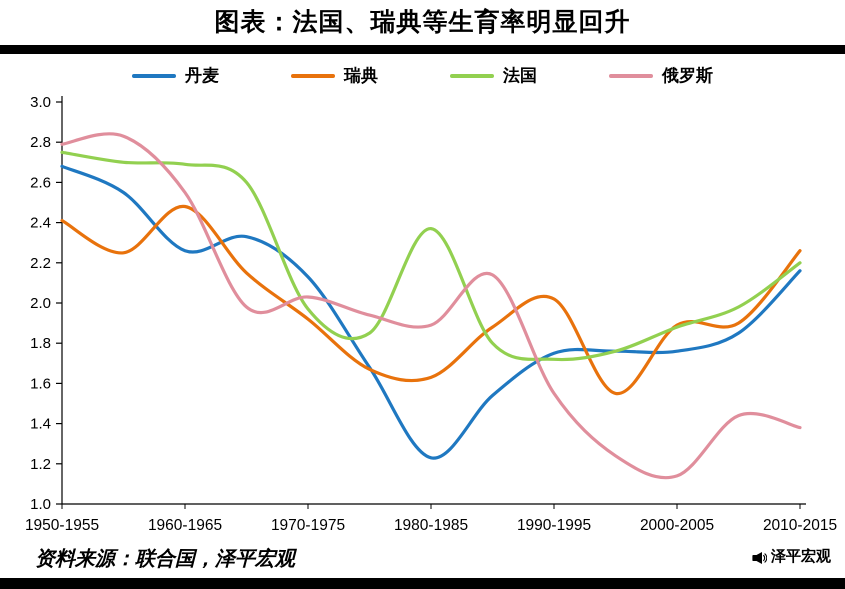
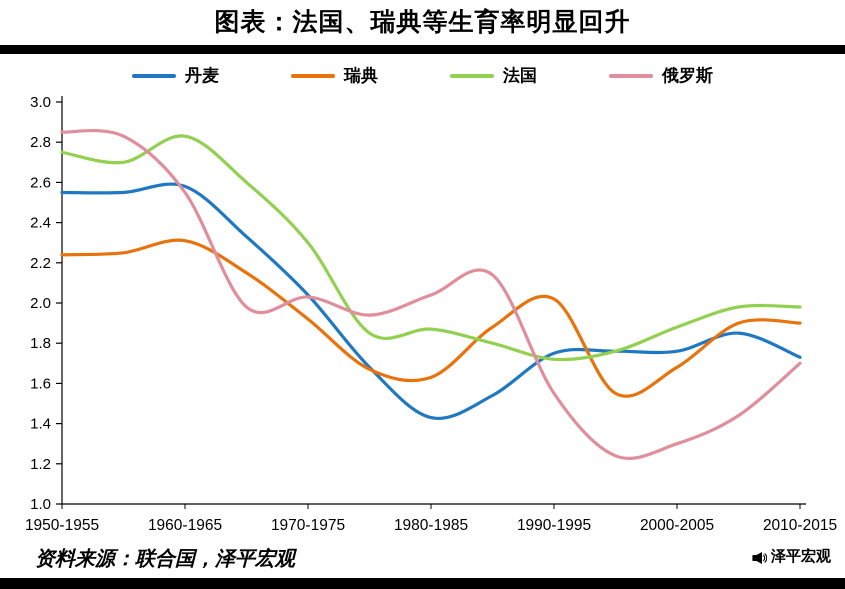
丹麦/1950-1955: 2.68 -> 2.55
瑞典/1950-1955: 2.41 -> 2.24
俄罗斯/1950-1955: 2.79 -> 2.85
丹麦/1960-1965: 2.26 -> 2.58
瑞典/1960-1965: 2.48 -> 2.31
法国/1960-1965: 2.69 -> 2.83
丹麦/1970-1975: 2.13 -> 2.04
法国/1970-1975: 1.97 -> 2.30
丹麦/1980-1985: 1.23 -> 1.43
法国/1980-1985: 2.37 -> 1.87
俄罗斯/1980-1985: 1.89 -> 2.04
瑞典/2000-2005: 1.89 -> 1.68
俄罗斯/2000-2005: 1.14 -> 1.30
丹麦/2010-2015: 2.16 -> 1.73
瑞典/2010-2015: 2.26 -> 1.90
法国/2010-2015: 2.20 -> 1.98
俄罗斯/2010-2015: 1.38 -> 1.70
